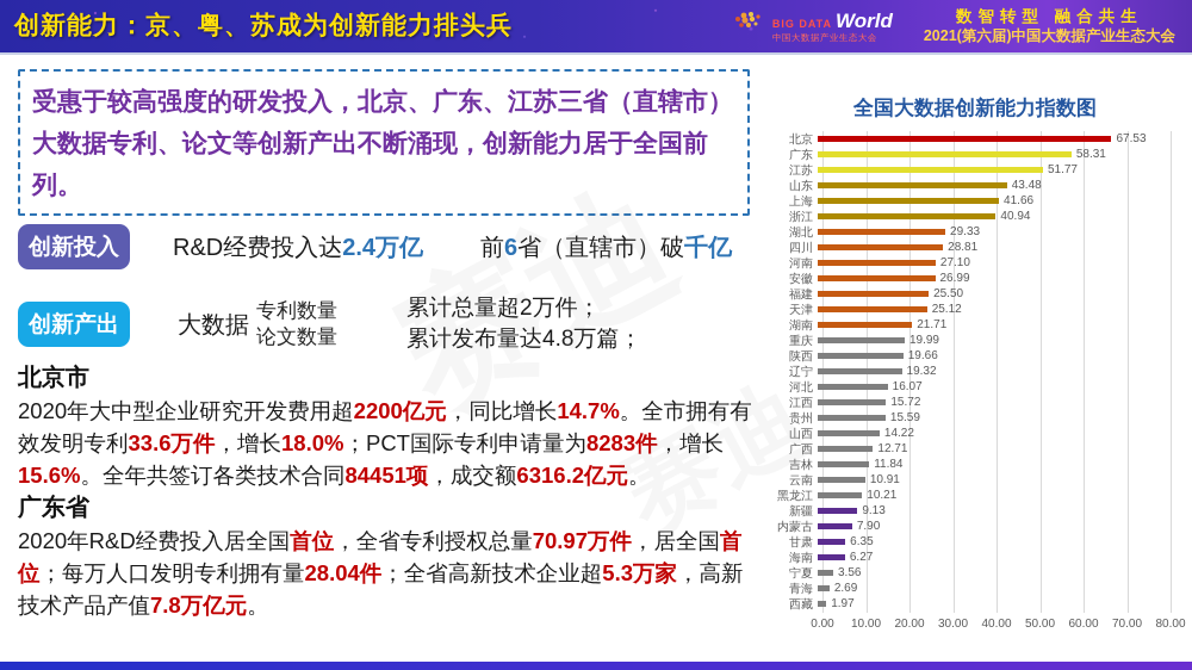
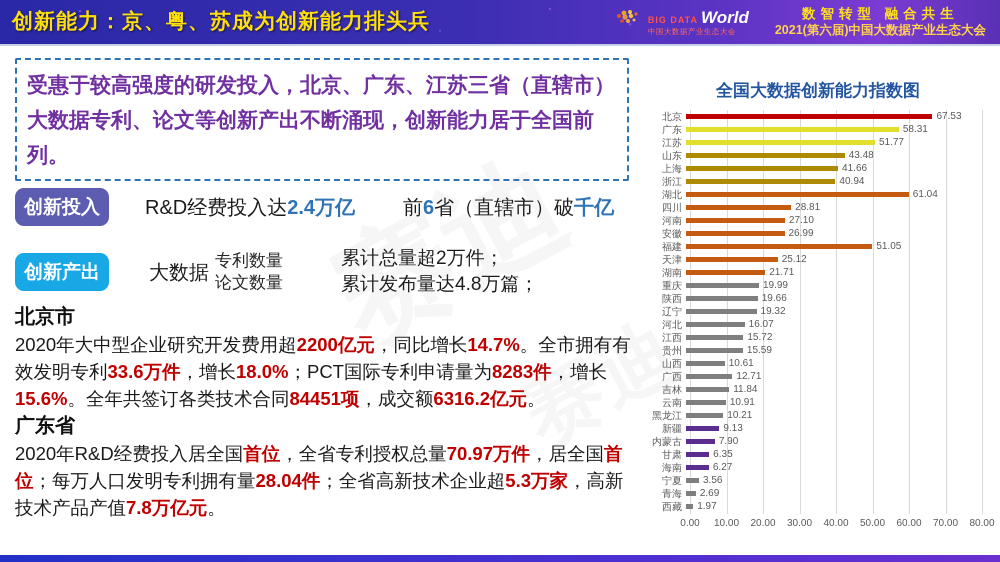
湖北: 29.33 -> 61.04
福建: 25.50 -> 51.05
山西: 14.22 -> 10.61
